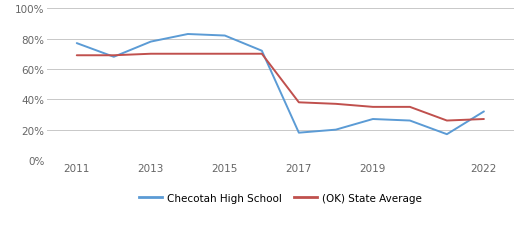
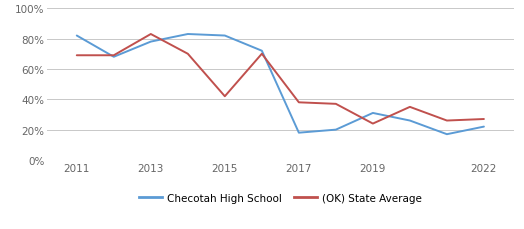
Checotah High School/2011: 77% -> 82%
(OK) State Average/2013: 70% -> 83%
(OK) State Average/2015: 70% -> 42%
Checotah High School/2019: 27% -> 31%
(OK) State Average/2019: 35% -> 24%
Checotah High School/2022: 32% -> 22%
